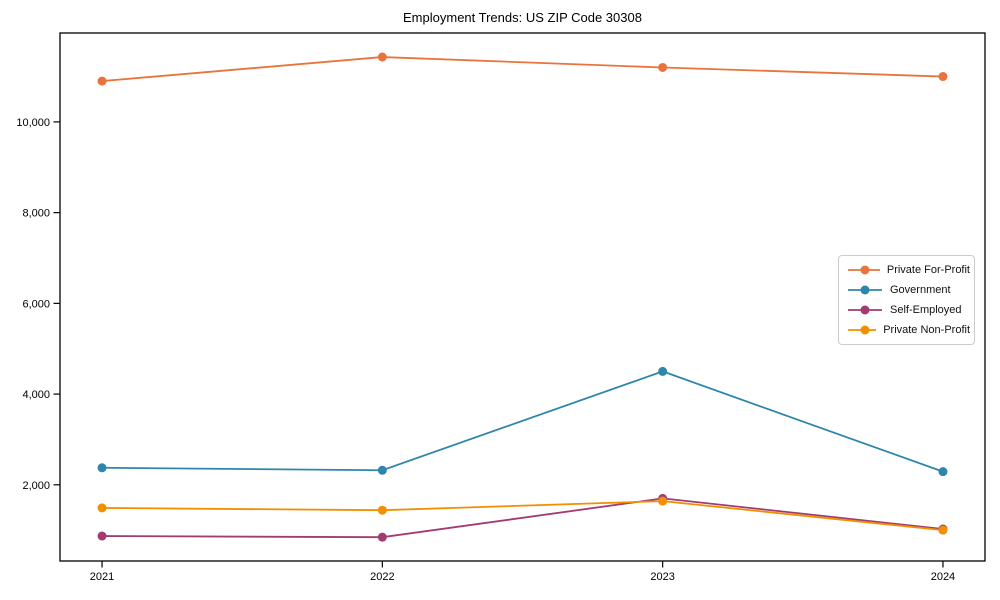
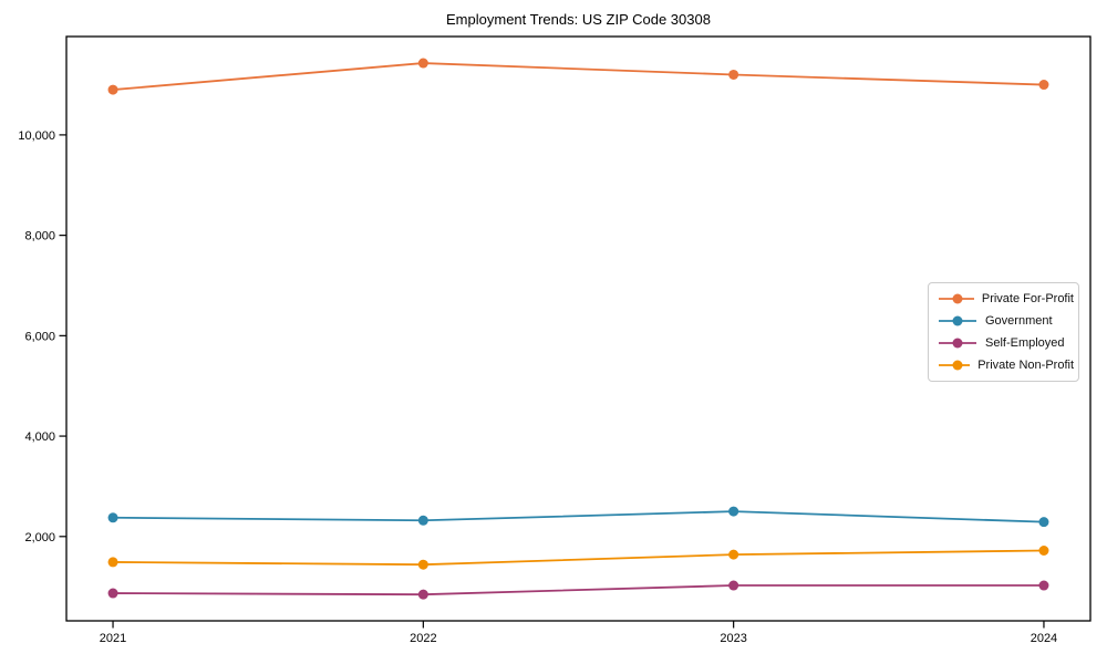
Government/2023: 4500 -> 2500
Self-Employed/2023: 1700 -> 1000
Private Non-Profit/2024: 1000 -> 1700
